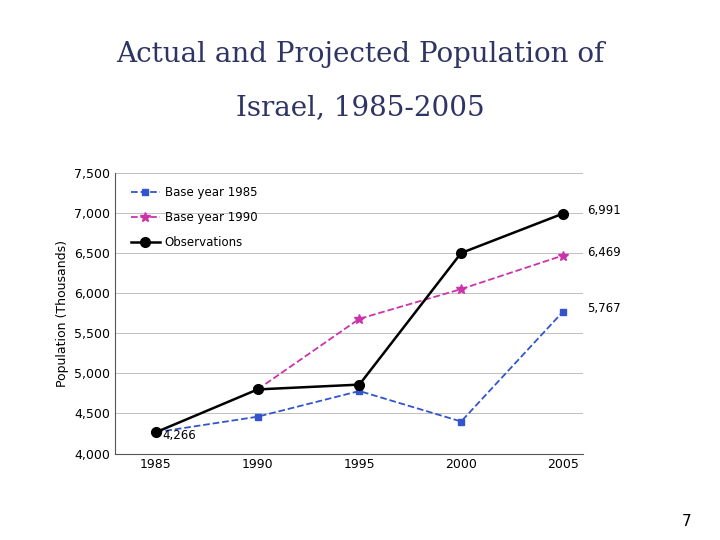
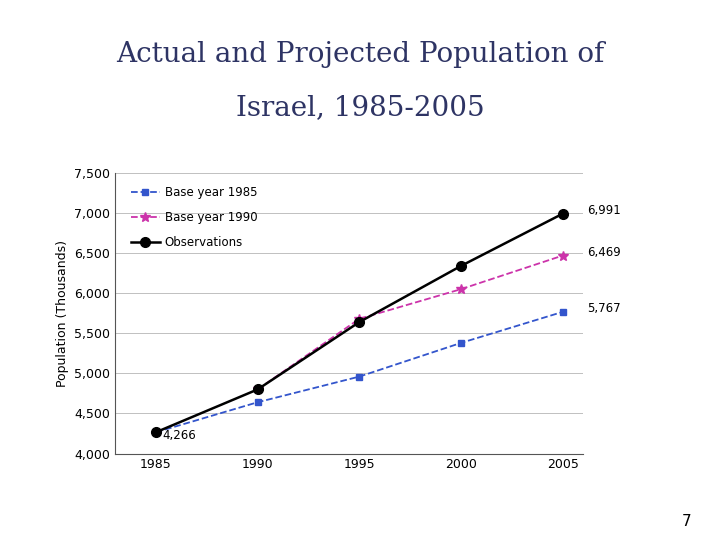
Base year 1985/1990: 4,460 -> 4,640
Observations/1995: 4,860 -> 5,640
Base year 1985/1995: 4,780 -> 4,960
Observations/2000: 6,500 -> 6,340
Base year 1985/2000: 4,400 -> 5,380
